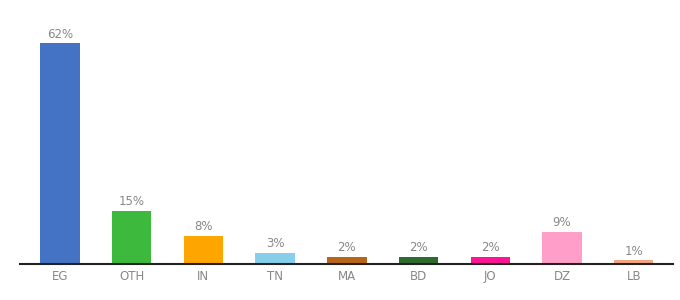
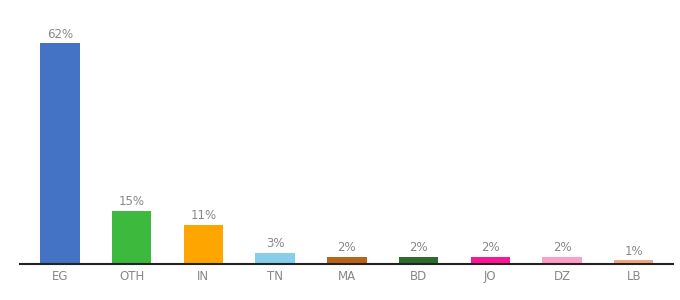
IN: 8% -> 11%
DZ: 9% -> 2%
